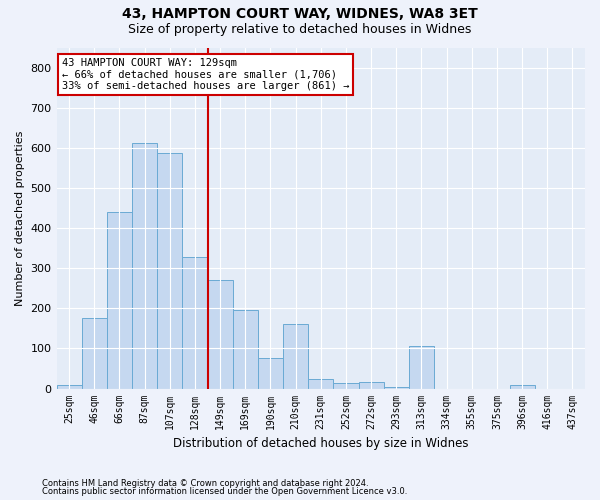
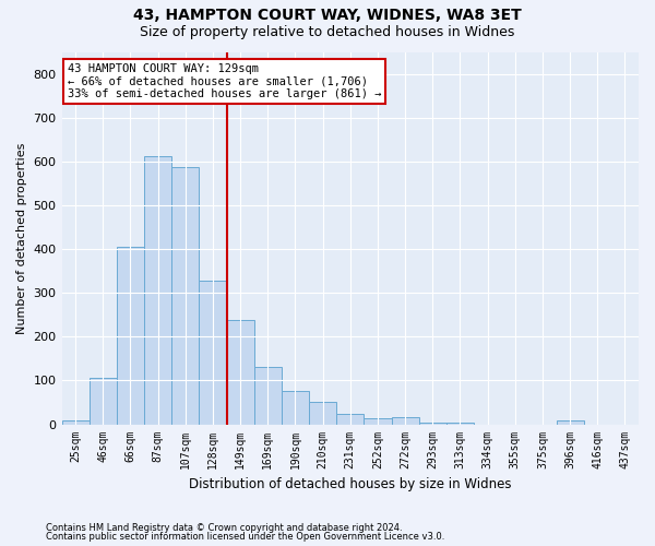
46sqm: 175 -> 107
66sqm: 440 -> 405
149sqm: 270 -> 238
169sqm: 195 -> 132
210sqm: 160 -> 51
313sqm: 105 -> 3
